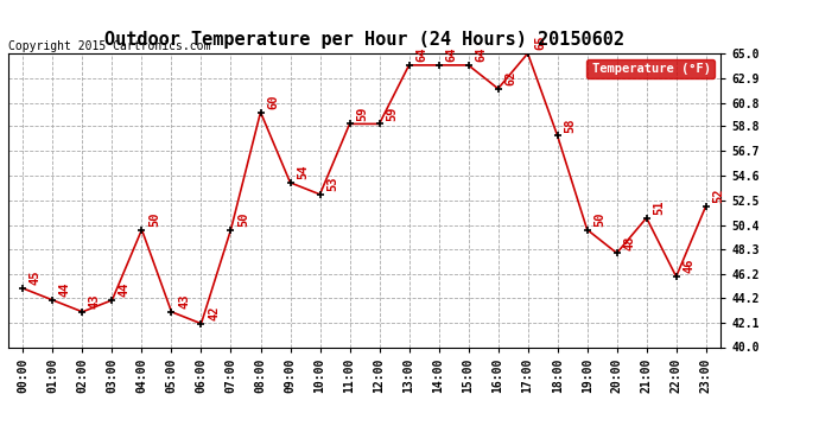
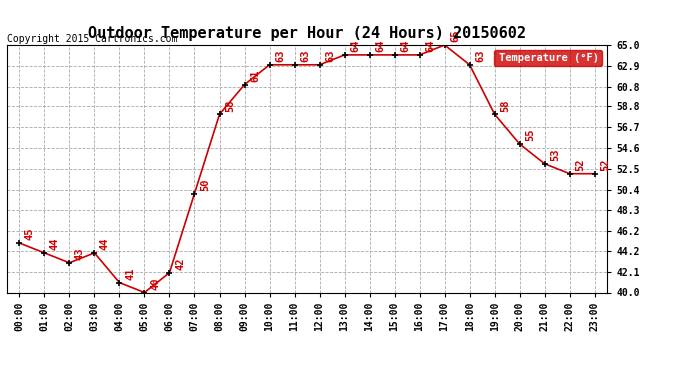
04:00: 50 -> 41
05:00: 43 -> 40
08:00: 60 -> 58
09:00: 54 -> 61
10:00: 53 -> 63
11:00: 59 -> 63
12:00: 59 -> 63
16:00: 62 -> 64
18:00: 58 -> 63
19:00: 50 -> 58
20:00: 48 -> 55
21:00: 51 -> 53
22:00: 46 -> 52
